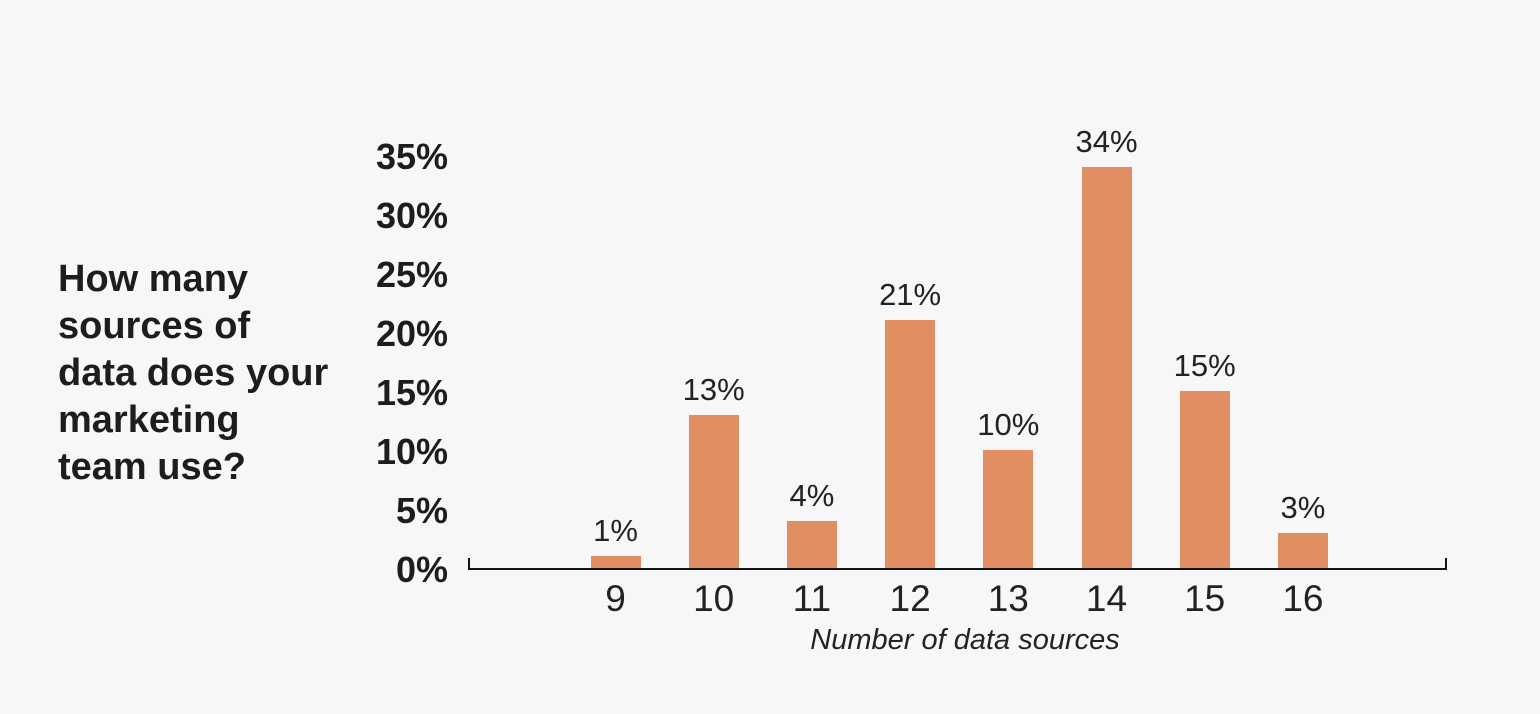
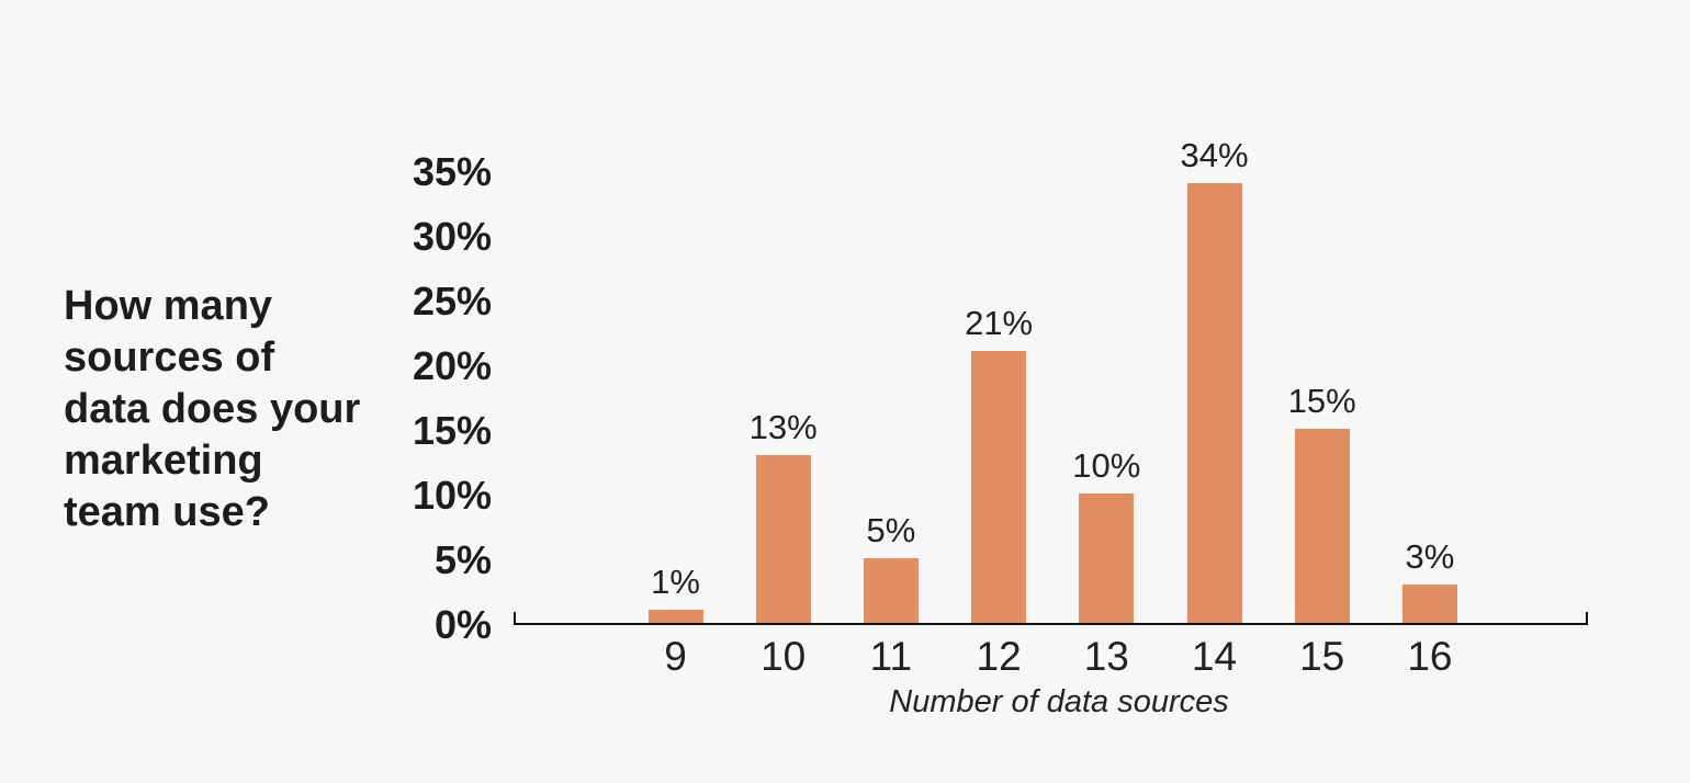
11: 4% -> 5%
